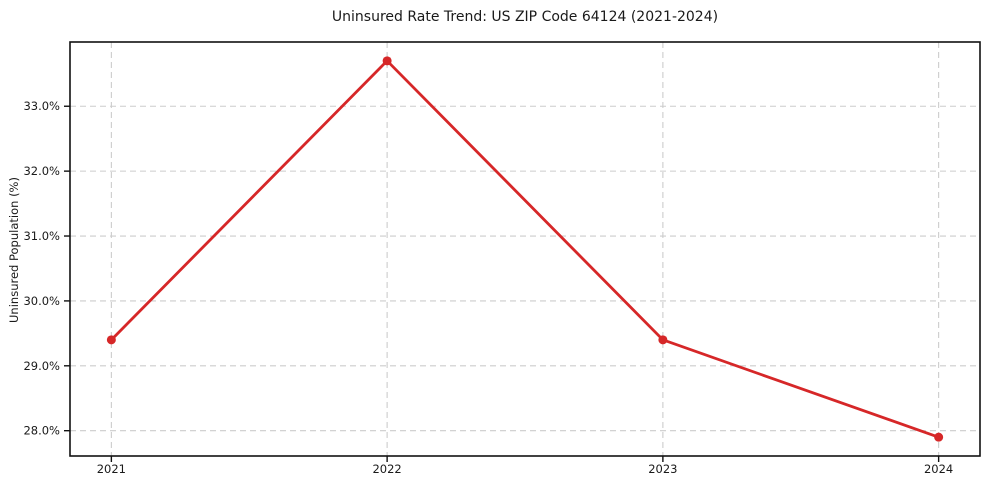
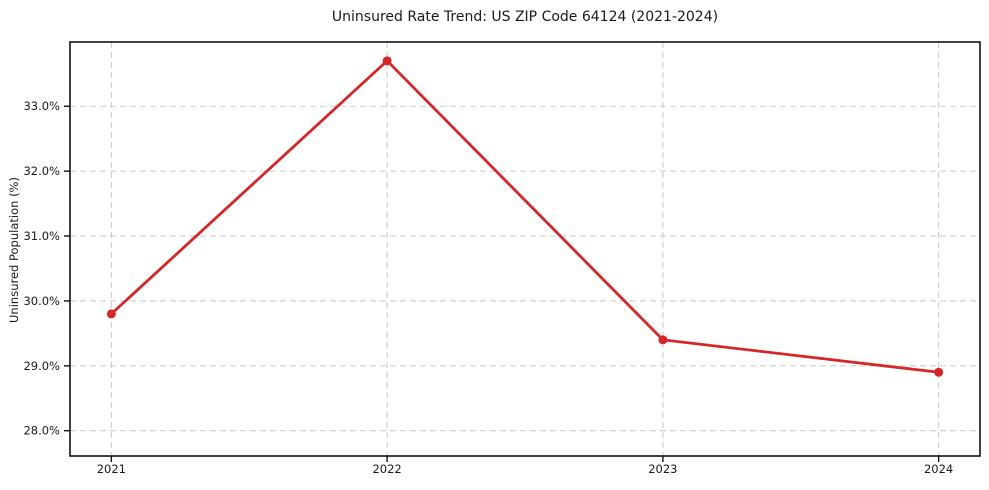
2021: 29.4% -> 29.8%
2024: 27.9% -> 28.9%
